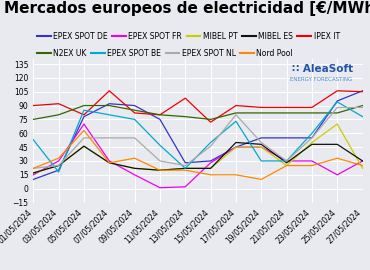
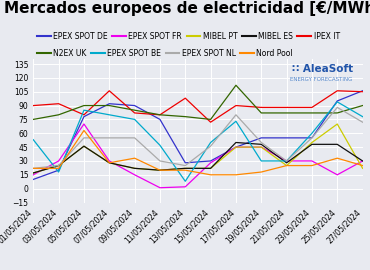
Nord Pool/03/05/2024: 33 -> 22
EPEX SPOT BE/13/05/2024: 22 -> 8
N2EX UK/17/05/2024: 82 -> 112
Nord Pool/19/05/2024: 10 -> 18
EPEX SPOT NL/27/05/2024: 88 -> 72
